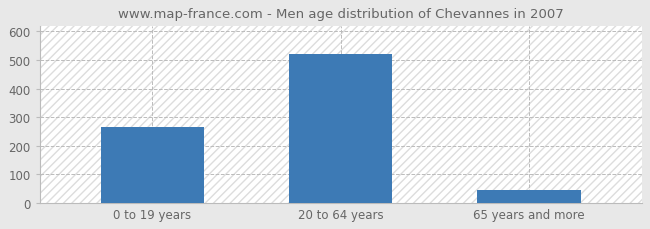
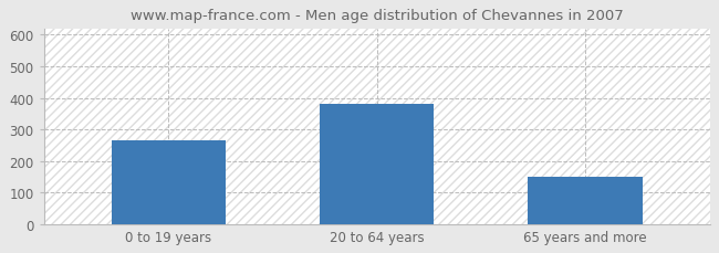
20 to 64 years: 520 -> 380
65 years and more: 45 -> 150
